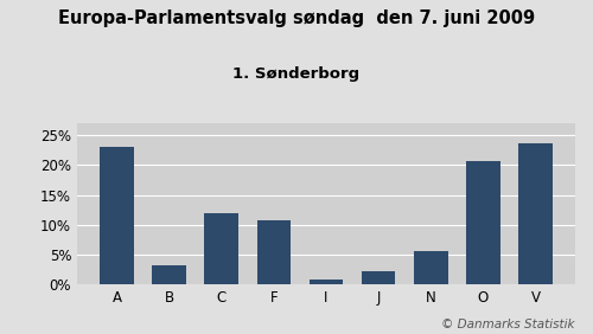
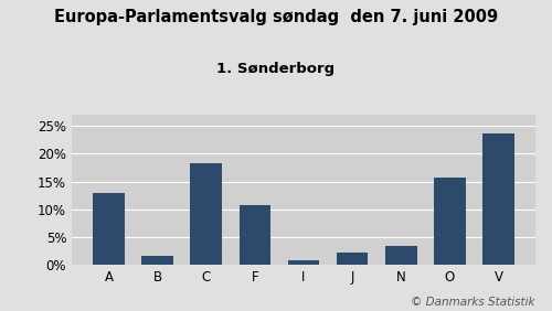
A: 23.1% -> 13.0%
B: 3.1% -> 1.6%
C: 12.0% -> 18.2%
N: 5.5% -> 3.4%
O: 20.7% -> 15.6%
